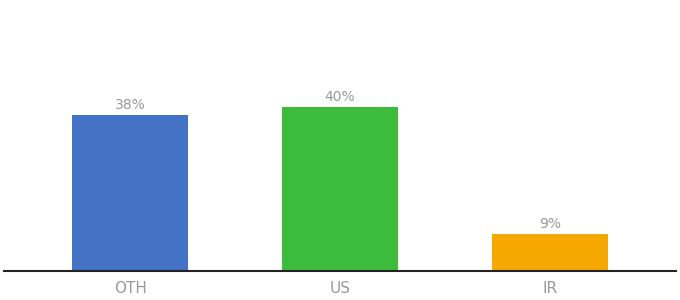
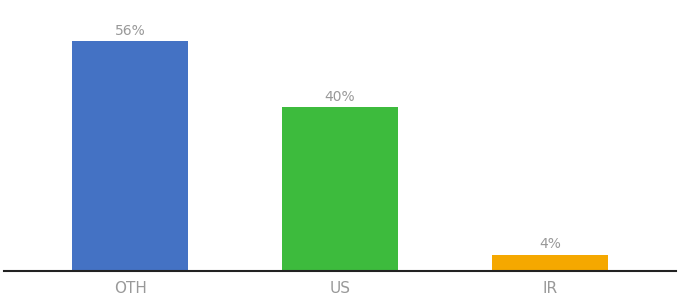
OTH: 38% -> 56%
IR: 9% -> 4%
